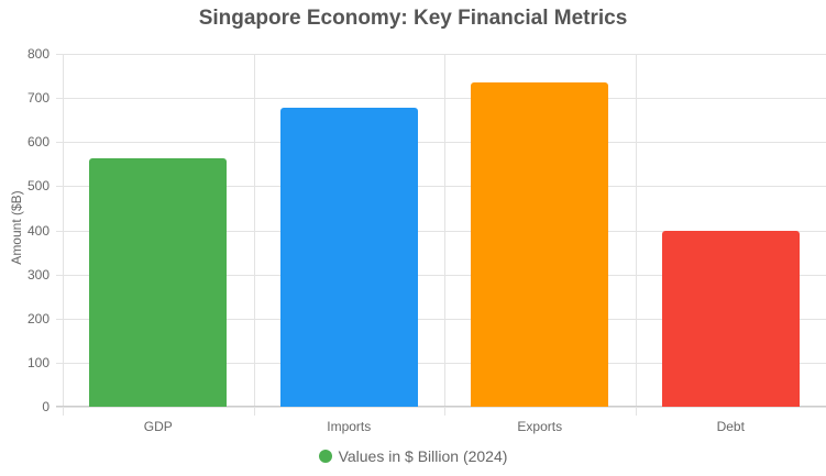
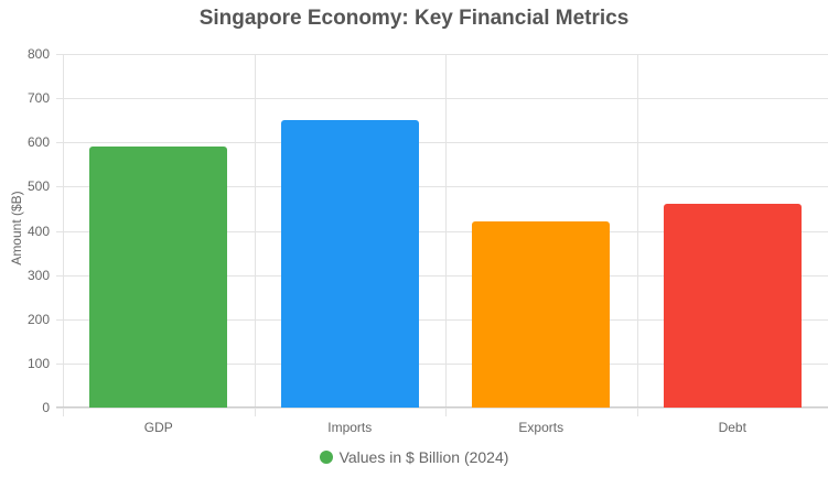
GDP: 560 -> 590
Imports: 680 -> 650
Exports: 740 -> 420
Debt: 400 -> 460
